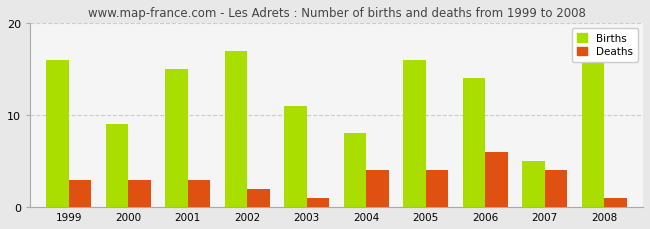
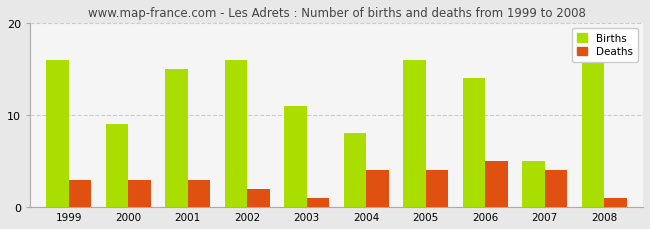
Births/2002: 17 -> 16
Deaths/2006: 6 -> 5
